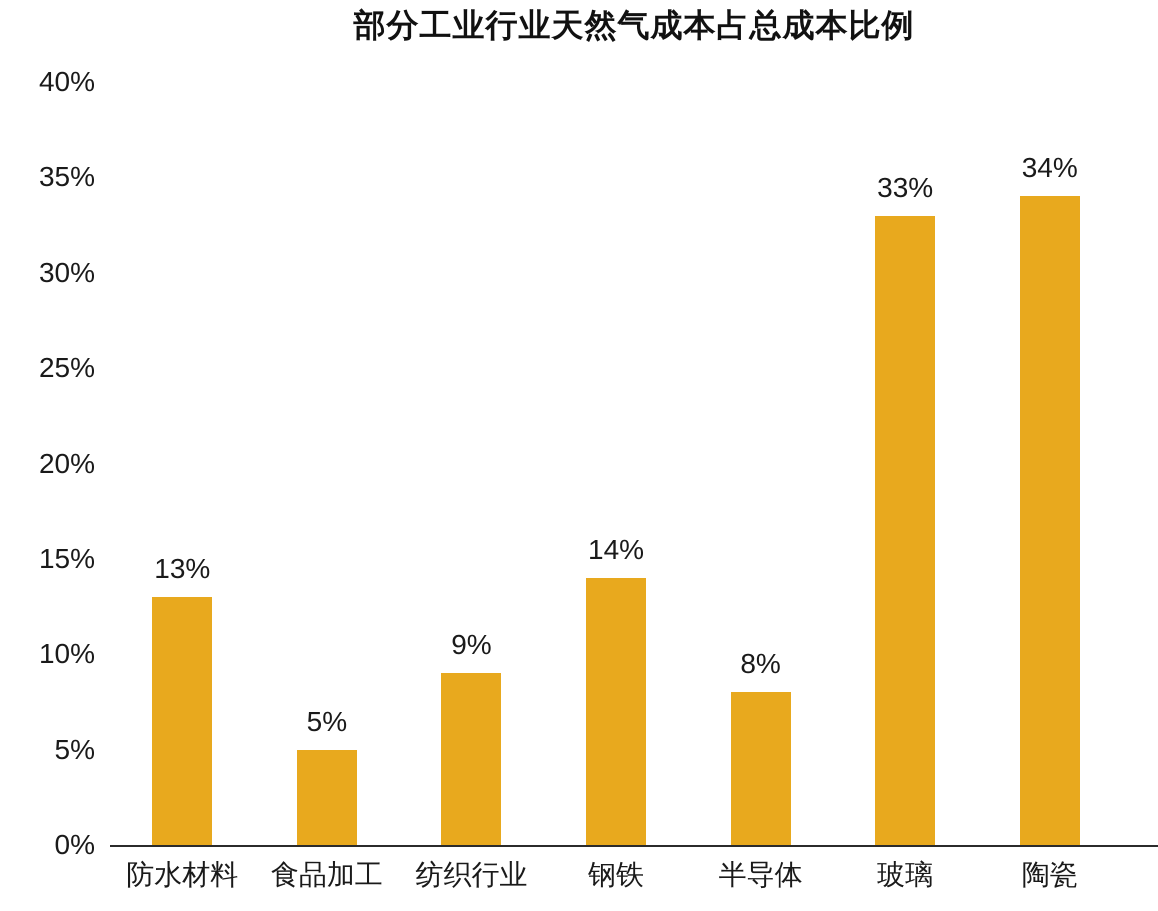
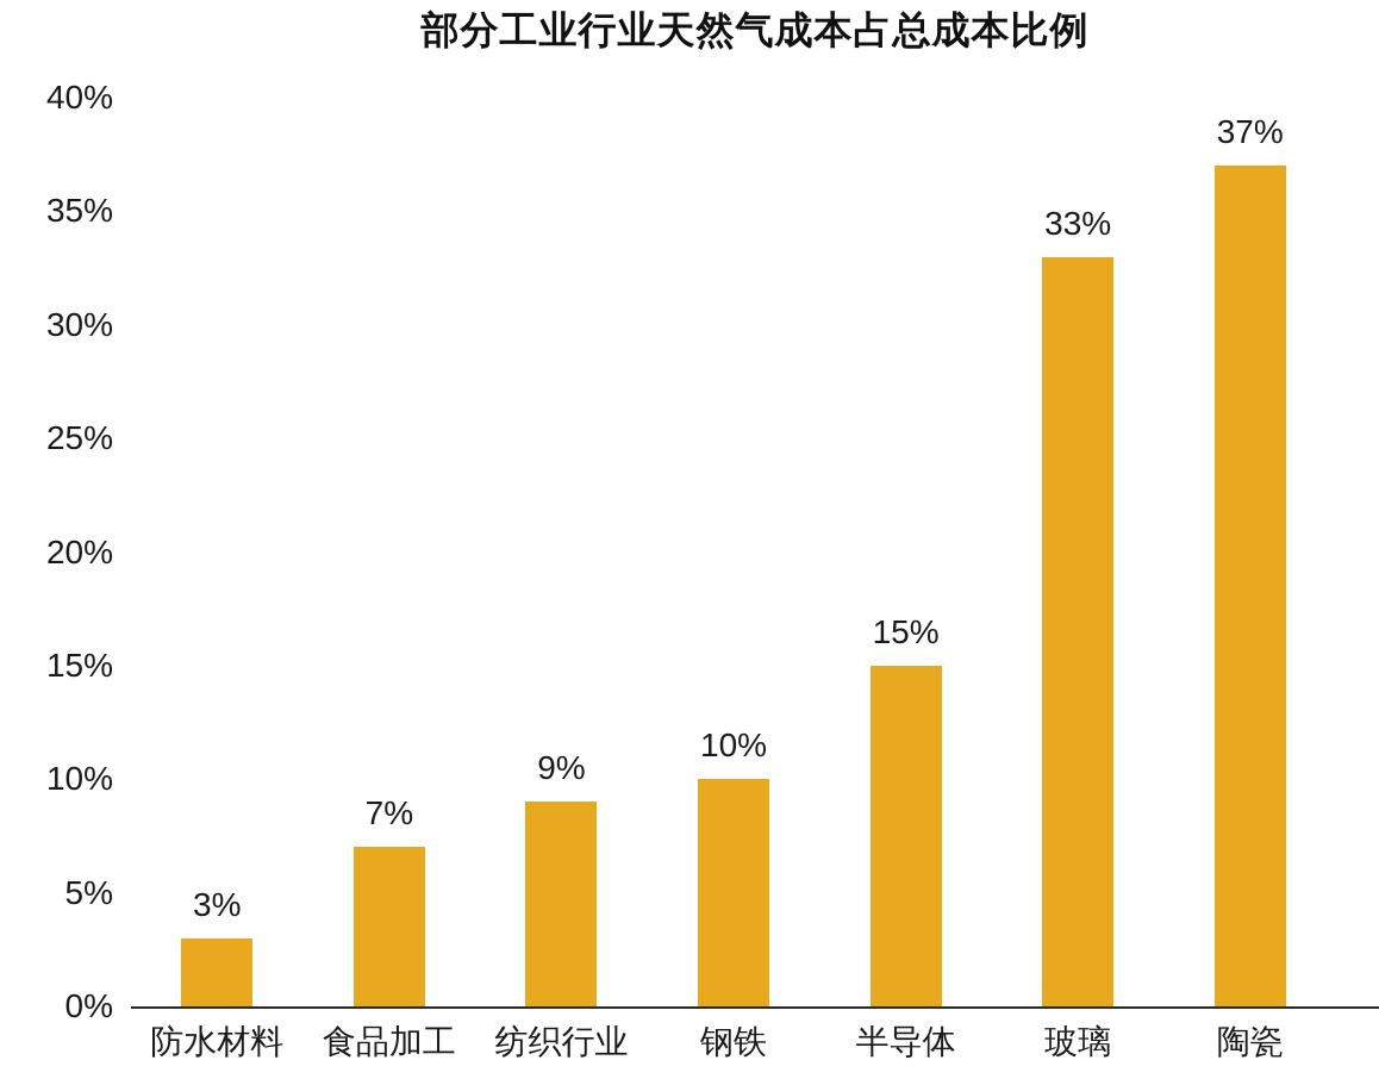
防水材料: 13% -> 3%
食品加工: 5% -> 7%
钢铁: 14% -> 10%
半导体: 8% -> 15%
陶瓷: 34% -> 37%
